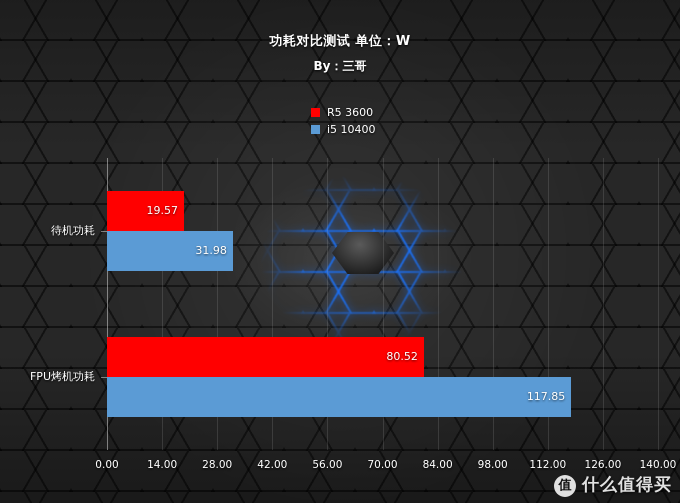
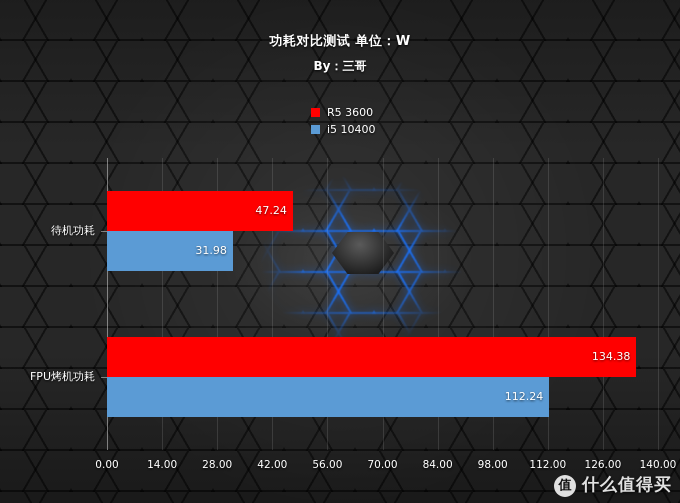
R5 3600/待机功耗: 19.57 -> 47.24
R5 3600/FPU烤机功耗: 80.52 -> 134.38
i5 10400/FPU烤机功耗: 117.85 -> 112.24
